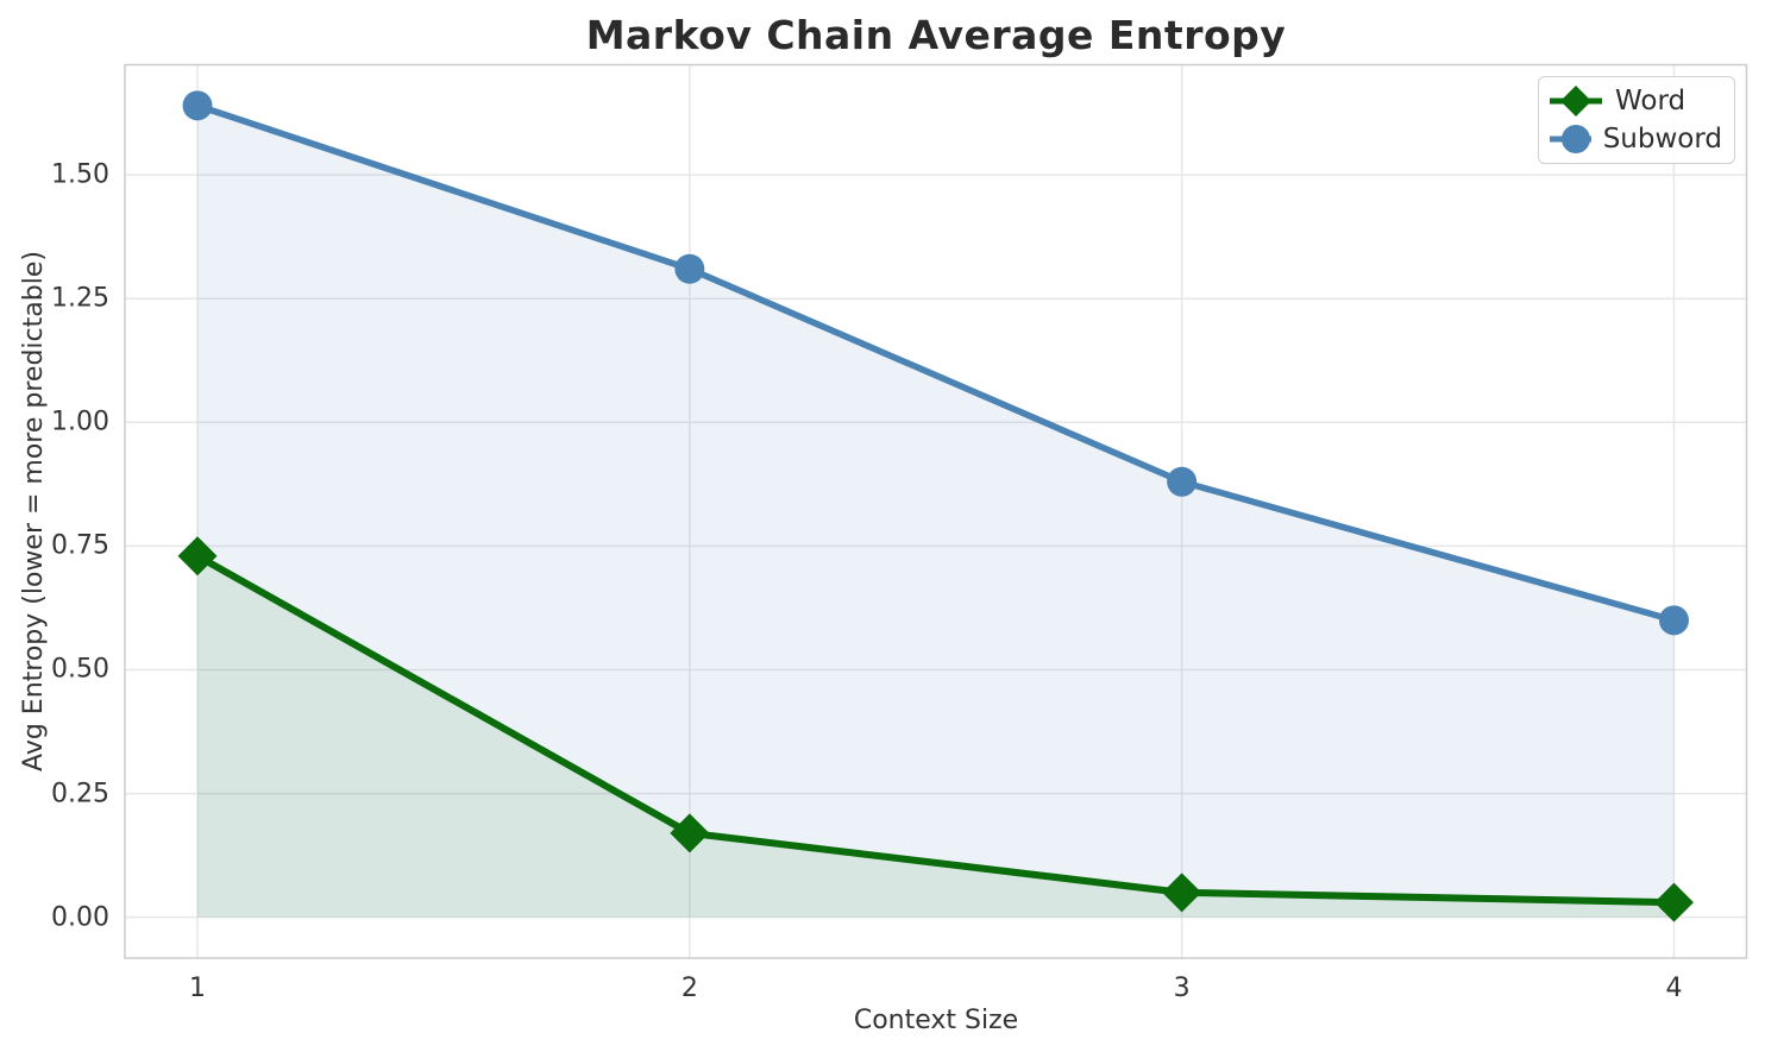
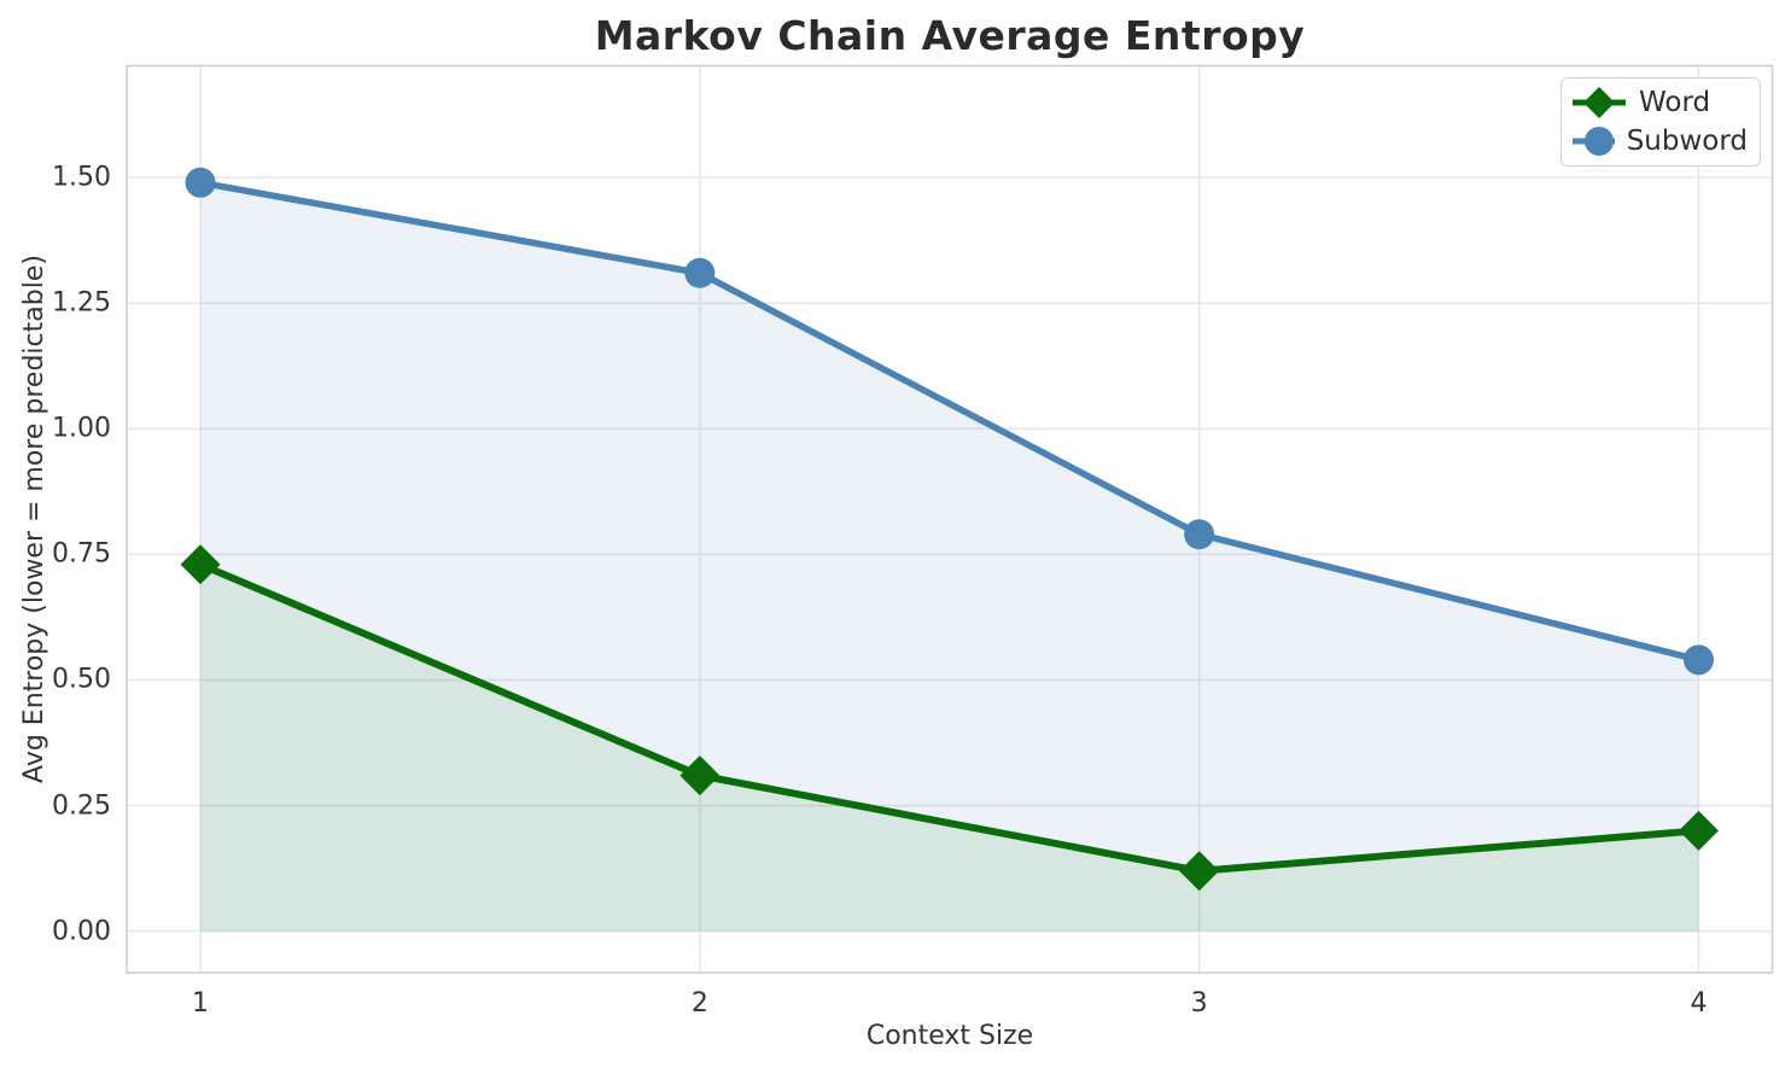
Subword/1: 1.64 -> 1.49
Word/2: 0.17 -> 0.31
Word/3: 0.05 -> 0.12
Subword/3: 0.88 -> 0.79
Word/4: 0.03 -> 0.20
Subword/4: 0.60 -> 0.54
